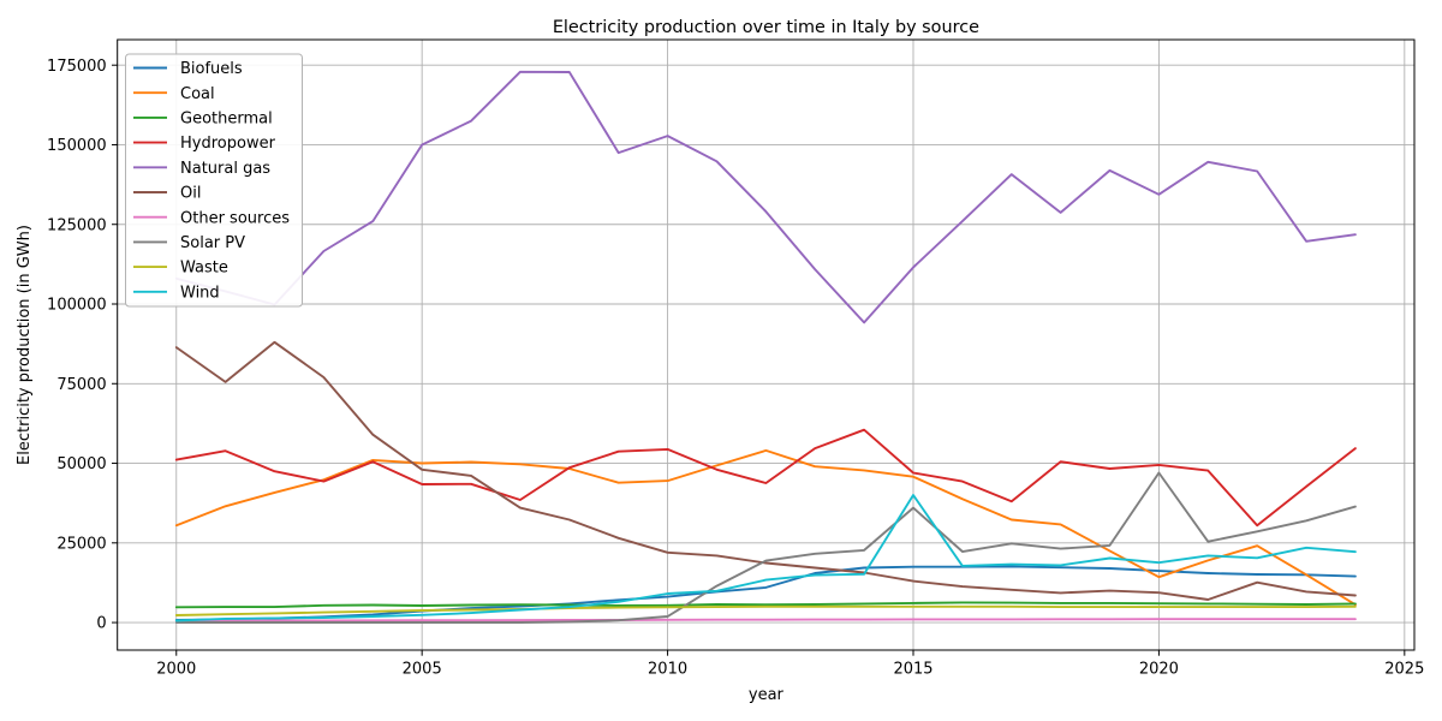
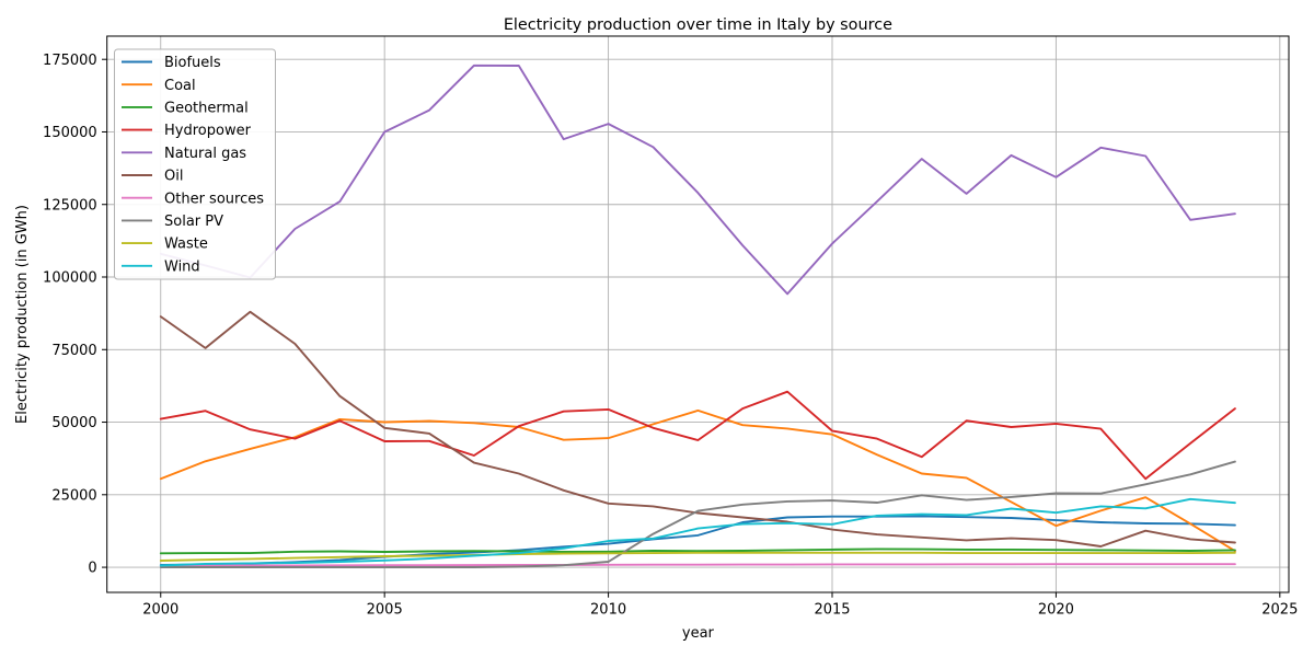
Solar PV/2015: 36000 -> 23000
Wind/2015: 40000 -> 15000
Solar PV/2020: 47000 -> 26000
